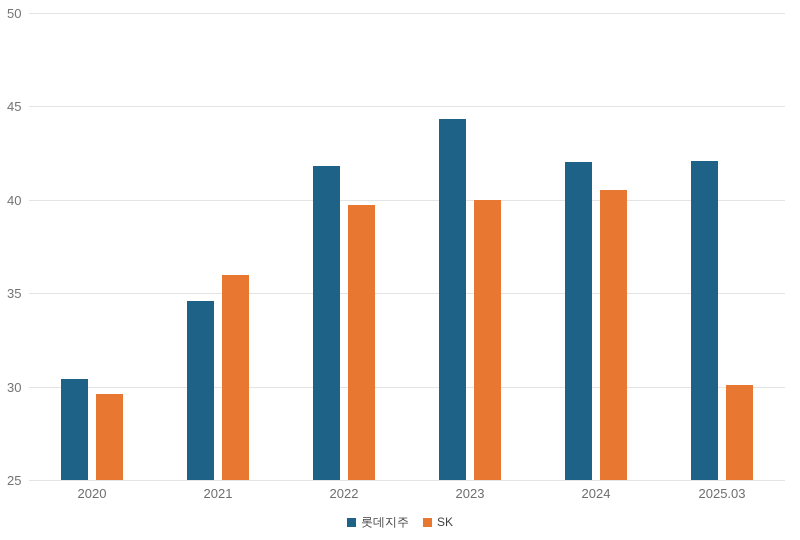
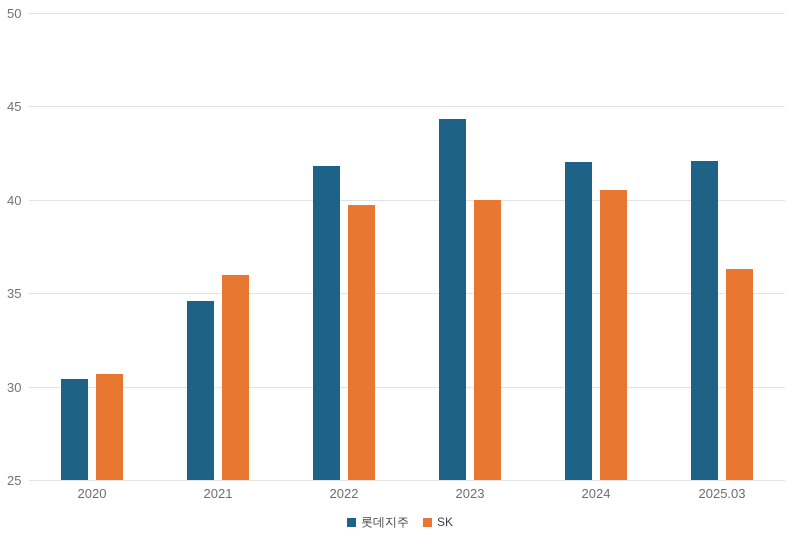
SK/2020: 29.6 -> 30.7
SK/2025.03: 30.1 -> 36.3
